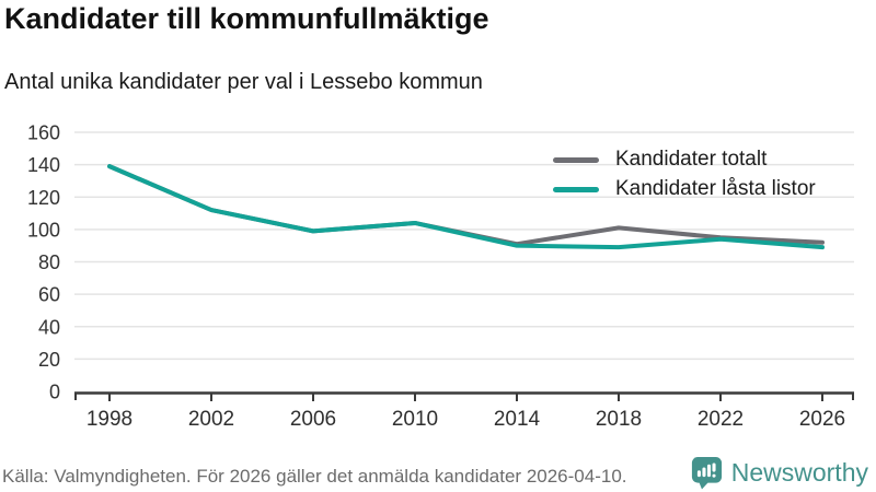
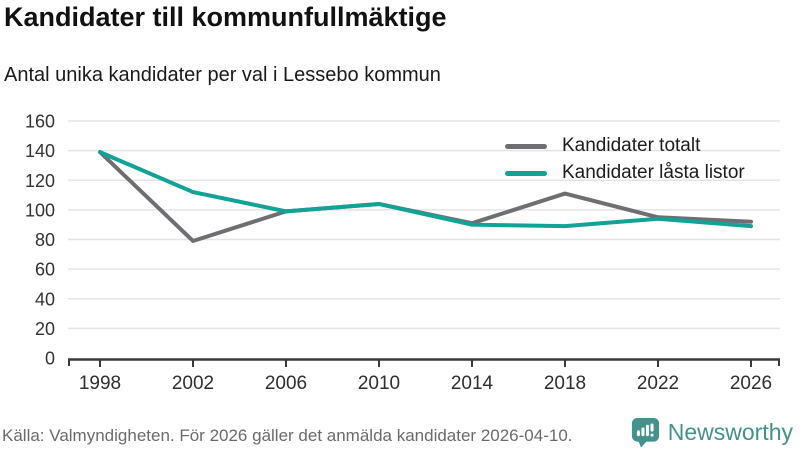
Kandidater totalt/2002: 112 -> 79
Kandidater totalt/2018: 101 -> 111
